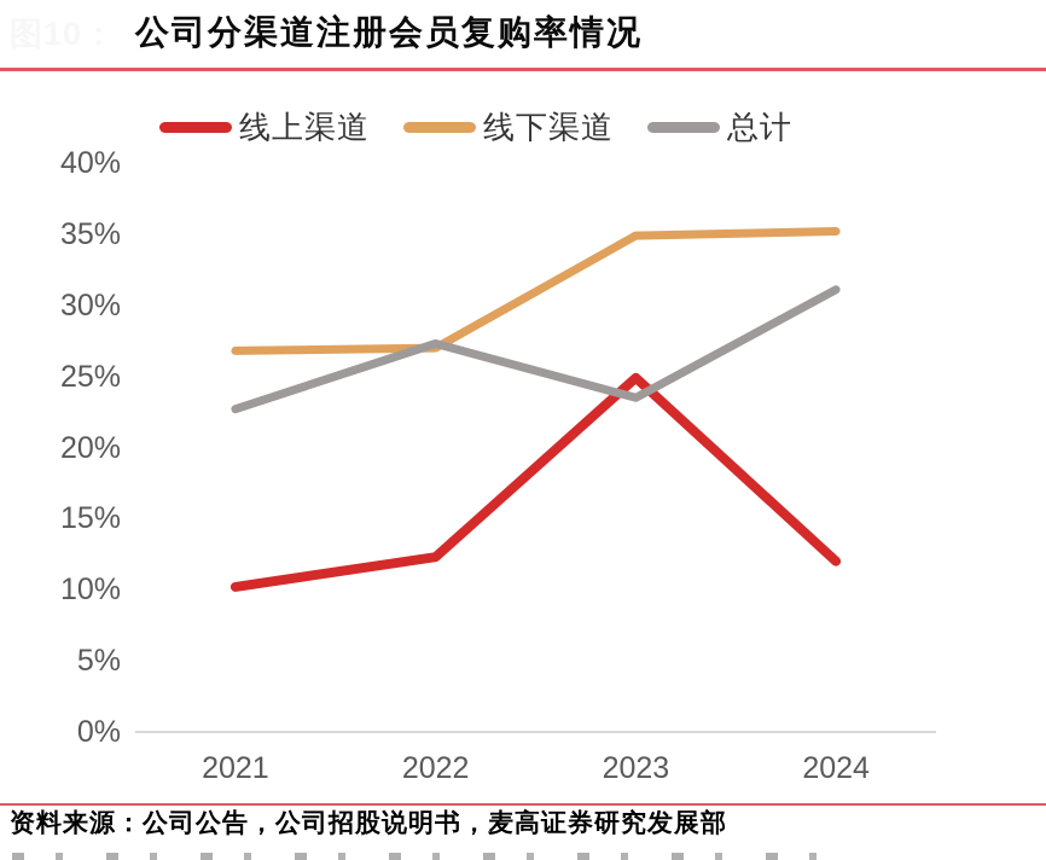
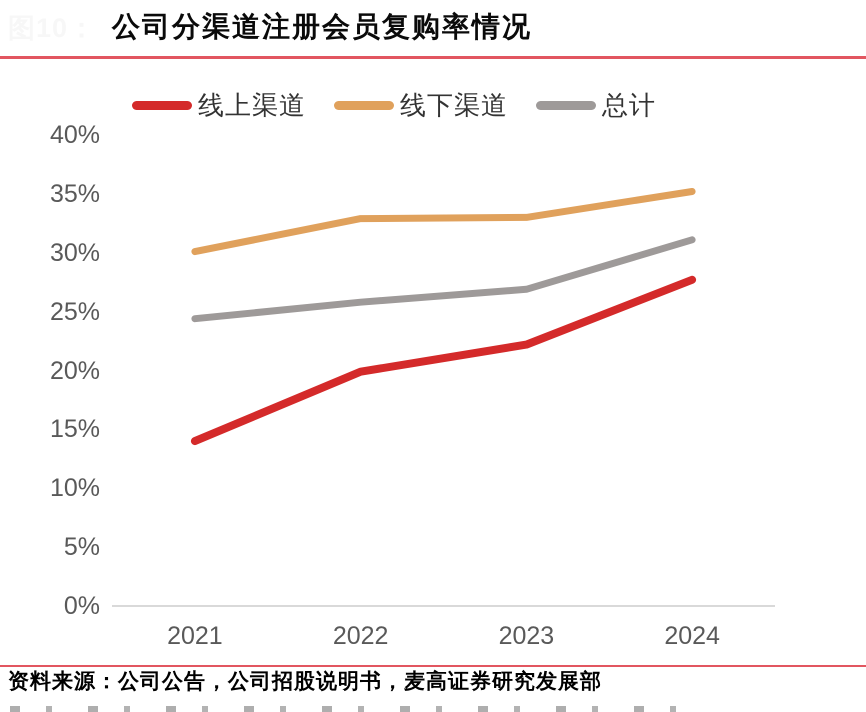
线上渠道/2021: 10.2% -> 14.0%
线下渠道/2021: 26.8% -> 30.1%
总计/2021: 22.7% -> 24.4%
线上渠道/2022: 12.3% -> 19.9%
线下渠道/2022: 27.0% -> 32.9%
总计/2022: 27.3% -> 25.8%
线上渠道/2023: 24.9% -> 22.2%
线下渠道/2023: 34.9% -> 33.0%
总计/2023: 23.5% -> 26.9%
线上渠道/2024: 12.0% -> 27.7%
